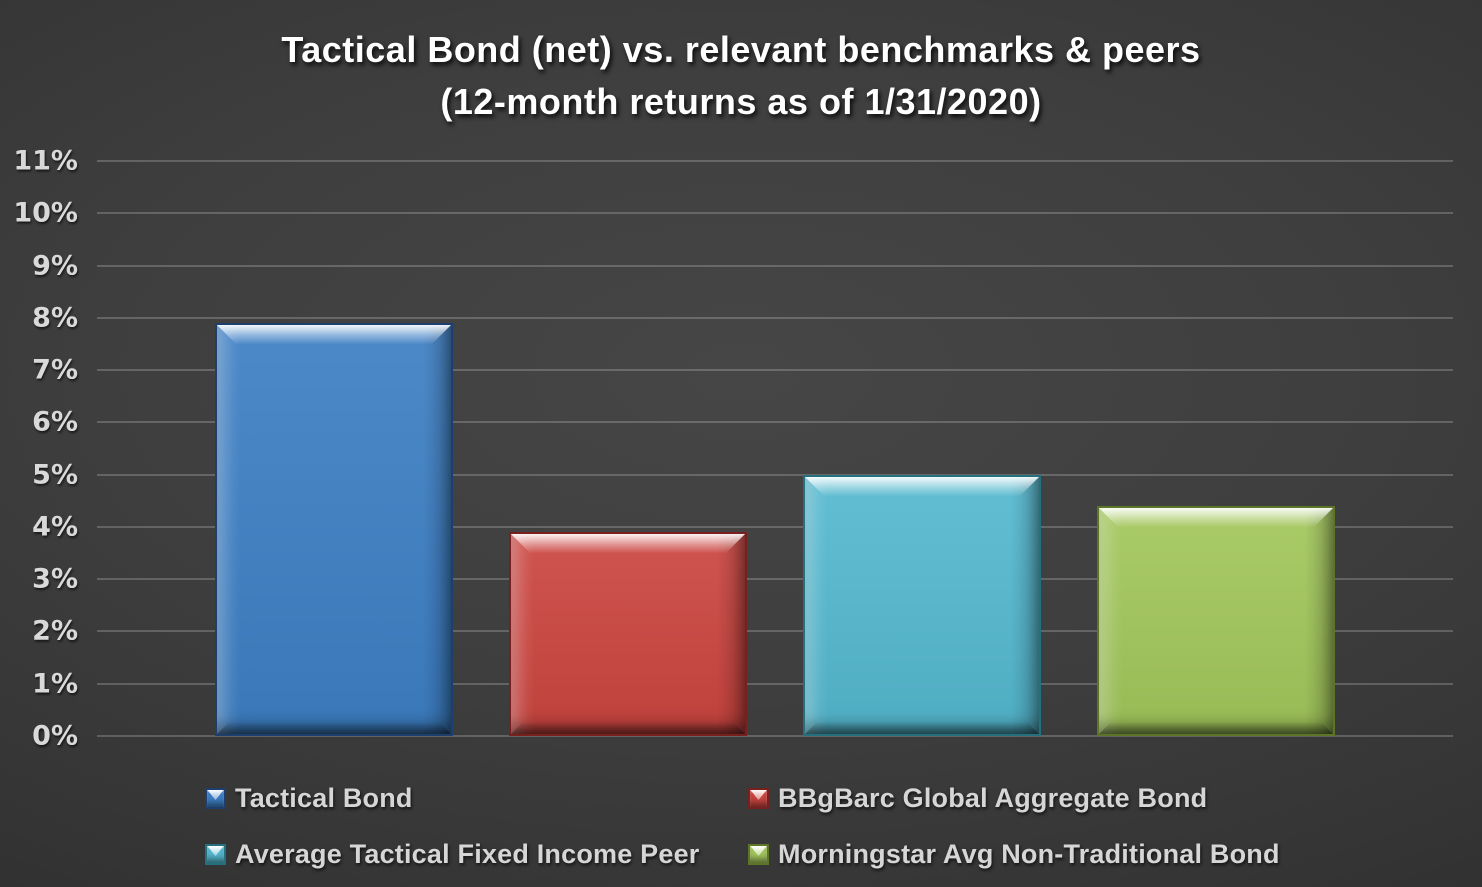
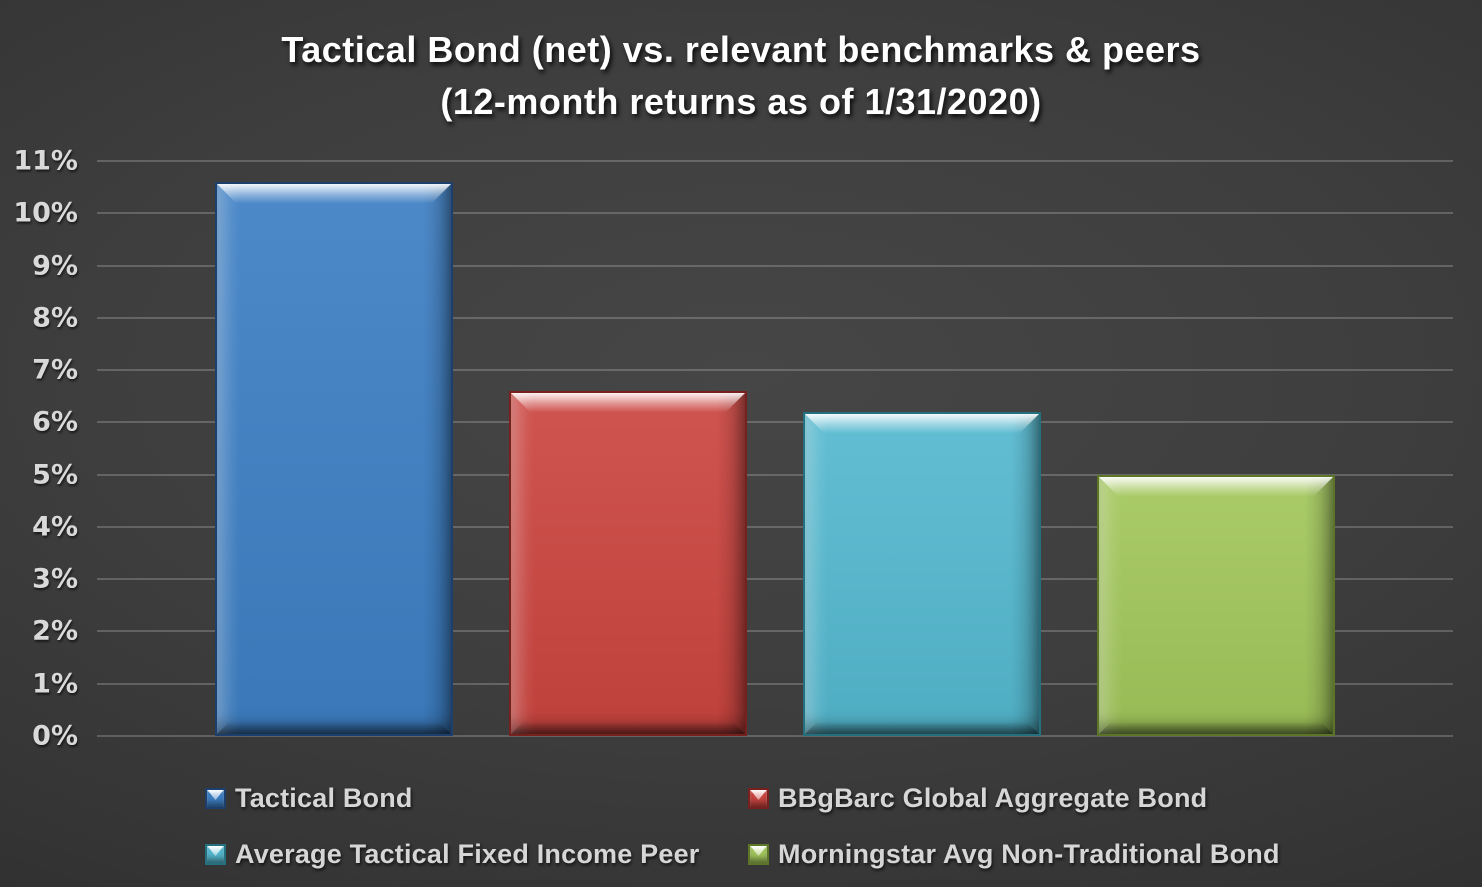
Tactical Bond: 7.9% -> 10.6%
BBgBarc Global Aggregate Bond: 3.9% -> 6.6%
Average Tactical Fixed Income Peer: 5.0% -> 6.2%
Morningstar Avg Non-Traditional Bond: 4.4% -> 5.0%
